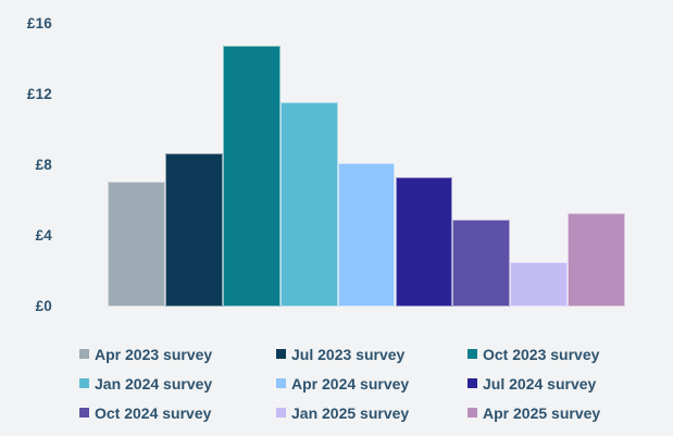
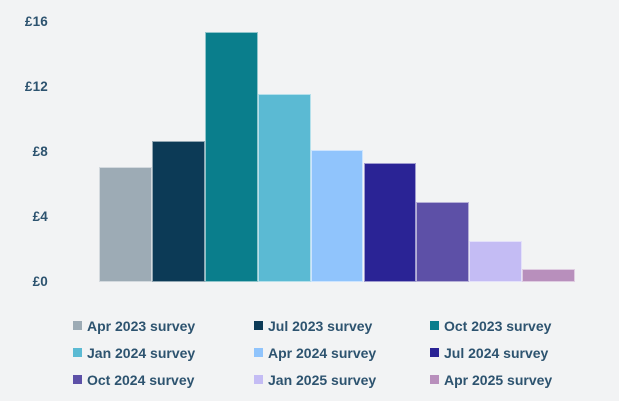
Oct 2023 survey: £14.8 -> £15.4
Apr 2025 survey: £5.3 -> £0.8
